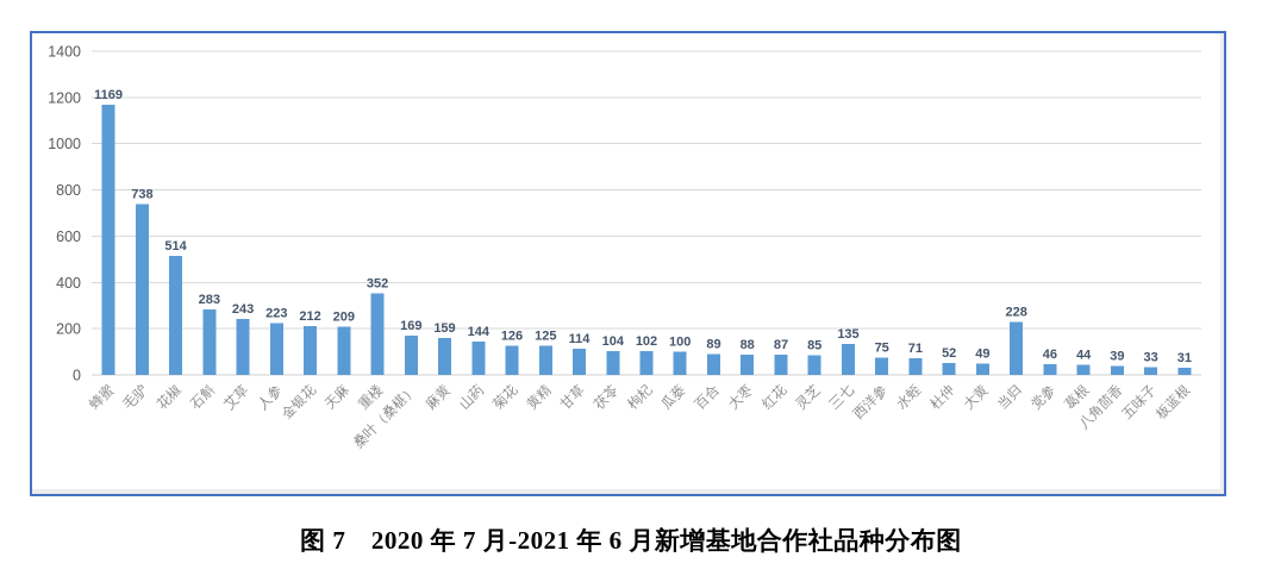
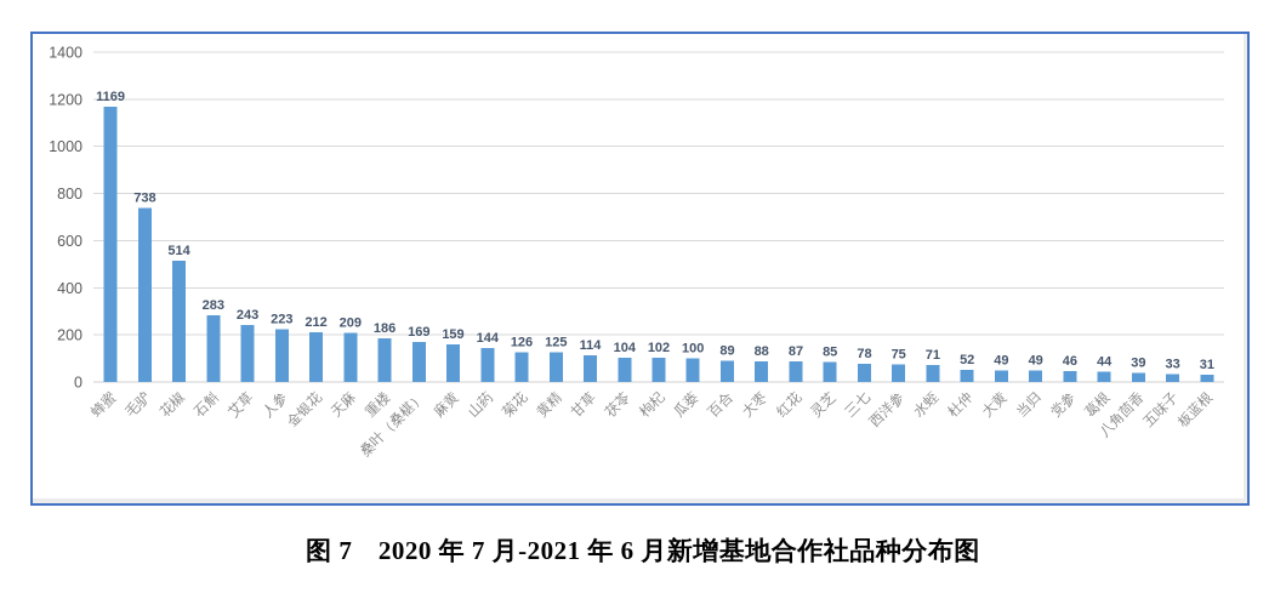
重楼: 352 -> 186
三七: 135 -> 78
当归: 228 -> 49
